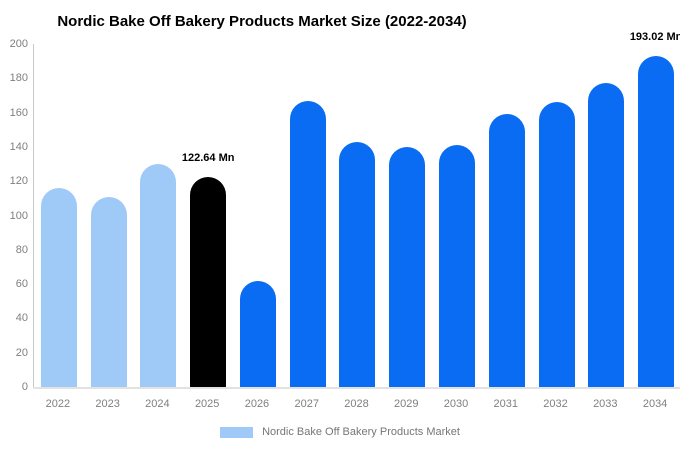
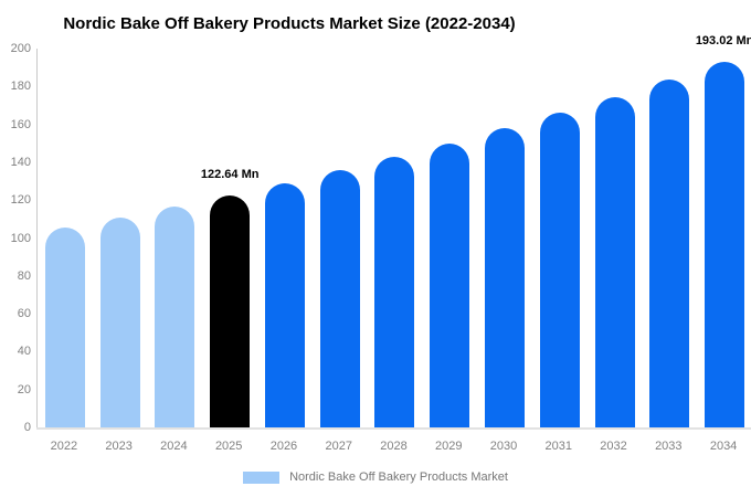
2022: 116 -> 105
2024: 130 -> 117
2026: 62 -> 129
2027: 167 -> 136
2029: 140 -> 150
2030: 141 -> 158
2031: 159 -> 166
2032: 166 -> 174
2033: 177 -> 184
